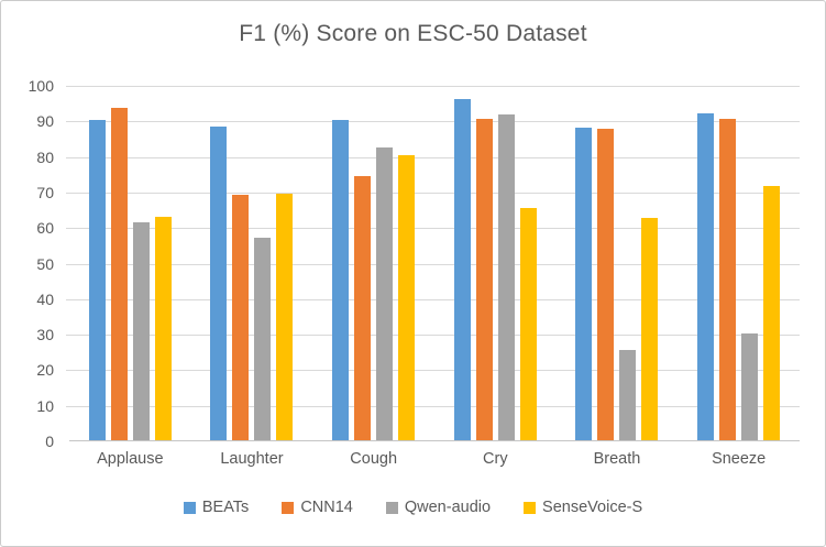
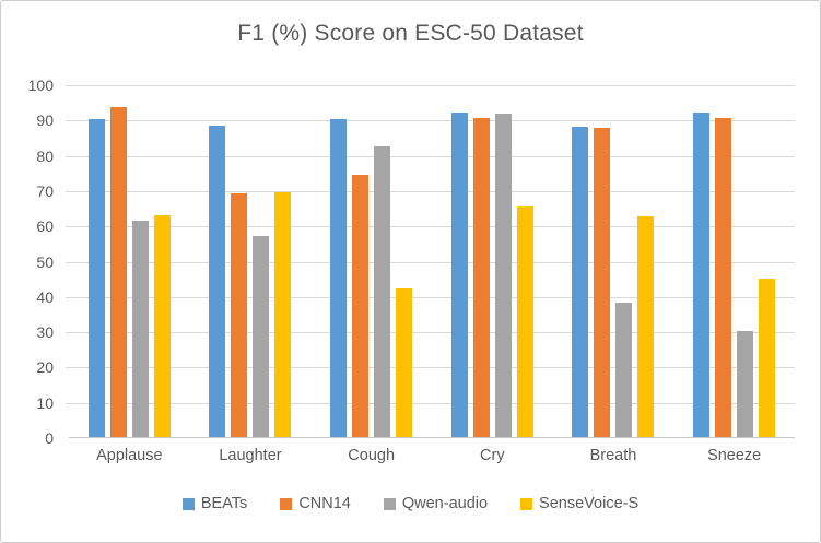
SenseVoice-S/Cough: 80 -> 42
BEATs/Cry: 96 -> 92
Qwen-audio/Breath: 25 -> 38
SenseVoice-S/Sneeze: 72 -> 45
